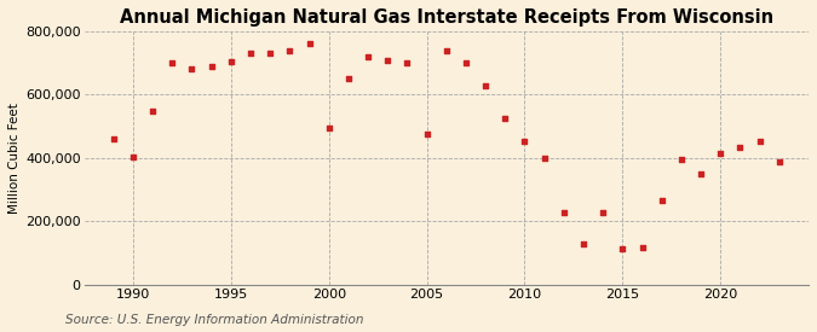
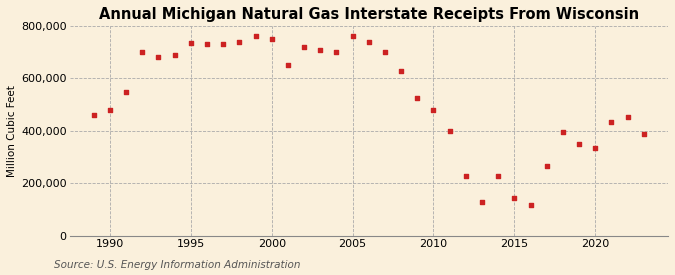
1990: 405,000 -> 480,000
1995: 705,000 -> 735,000
2000: 495,000 -> 750,000
2005: 475,000 -> 760,000
2010: 455,000 -> 480,000
2015: 115,000 -> 145,000
2020: 415,000 -> 335,000
